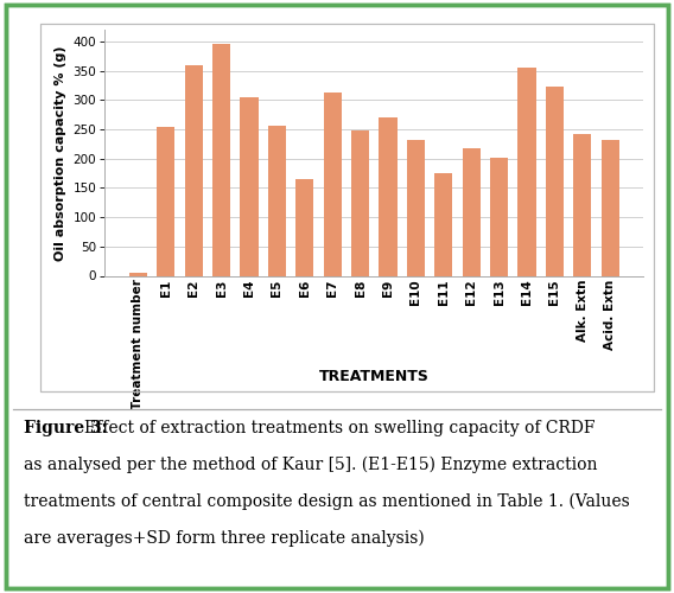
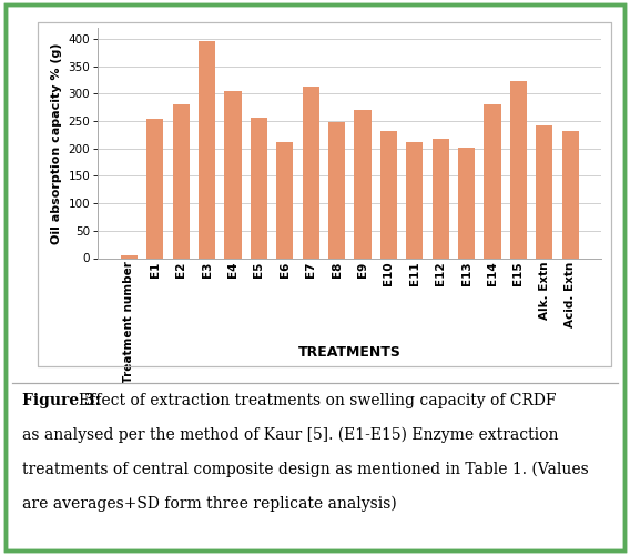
E2: 360 -> 280
E6: 165 -> 212
E11: 175 -> 212
E14: 355 -> 280
